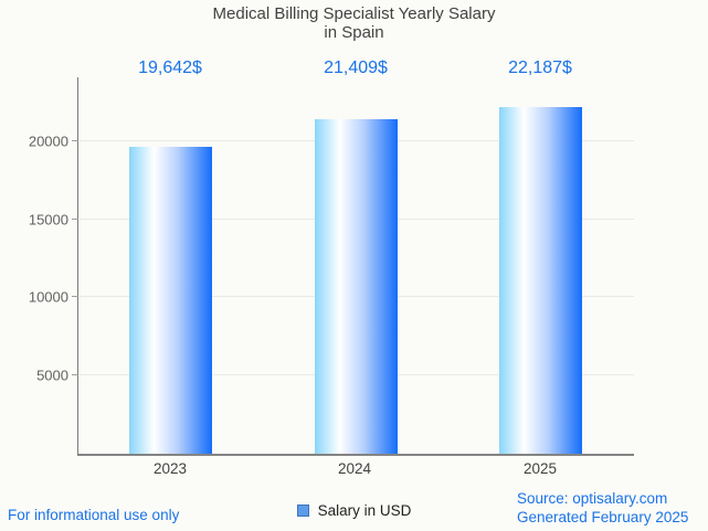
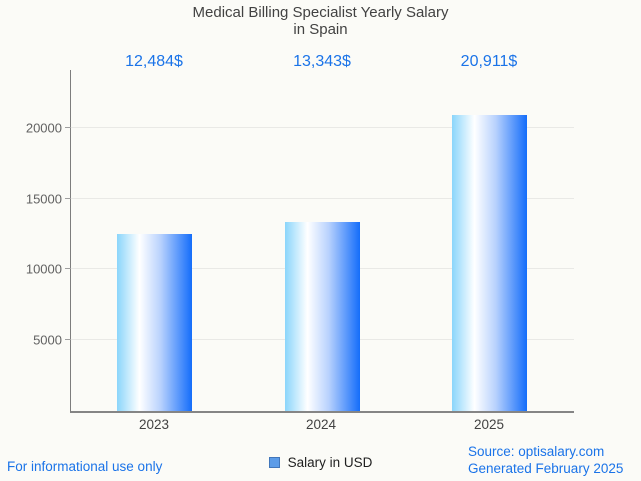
2023: 19,642 -> 12,484
2024: 21,409 -> 13,343
2025: 22,187 -> 20,911
